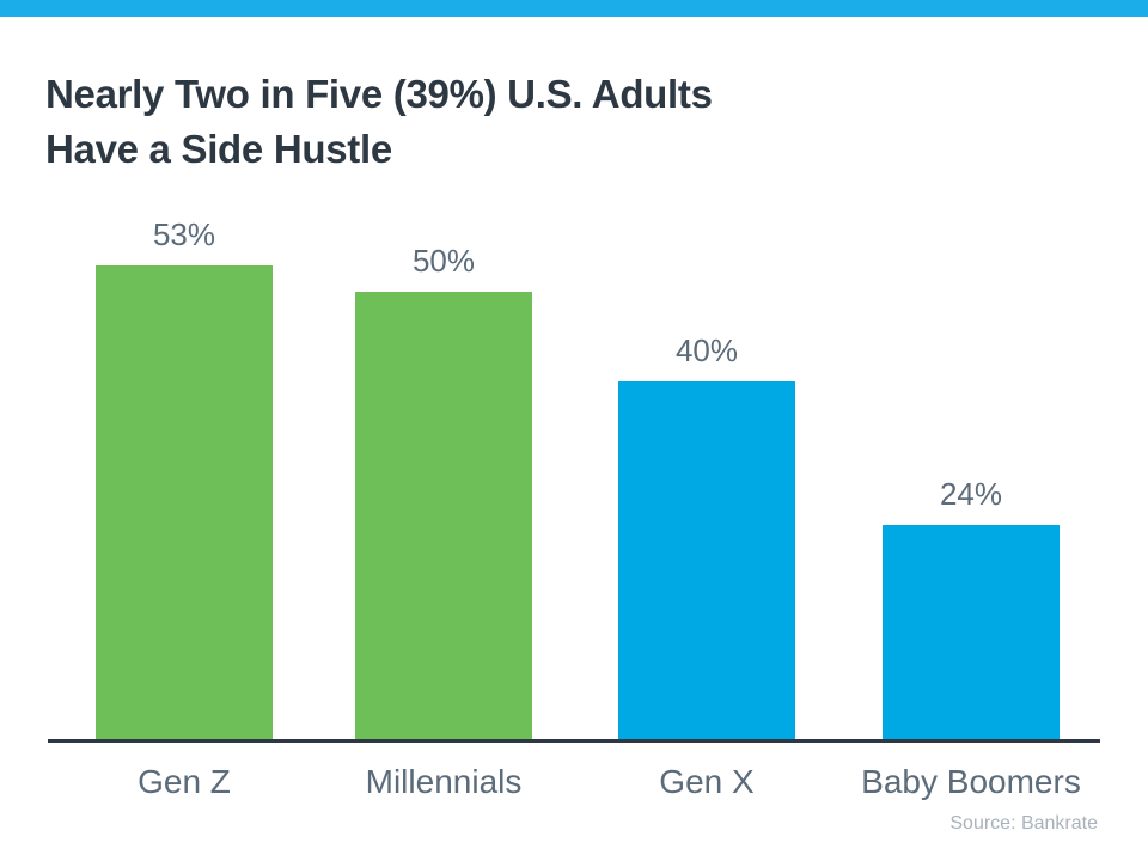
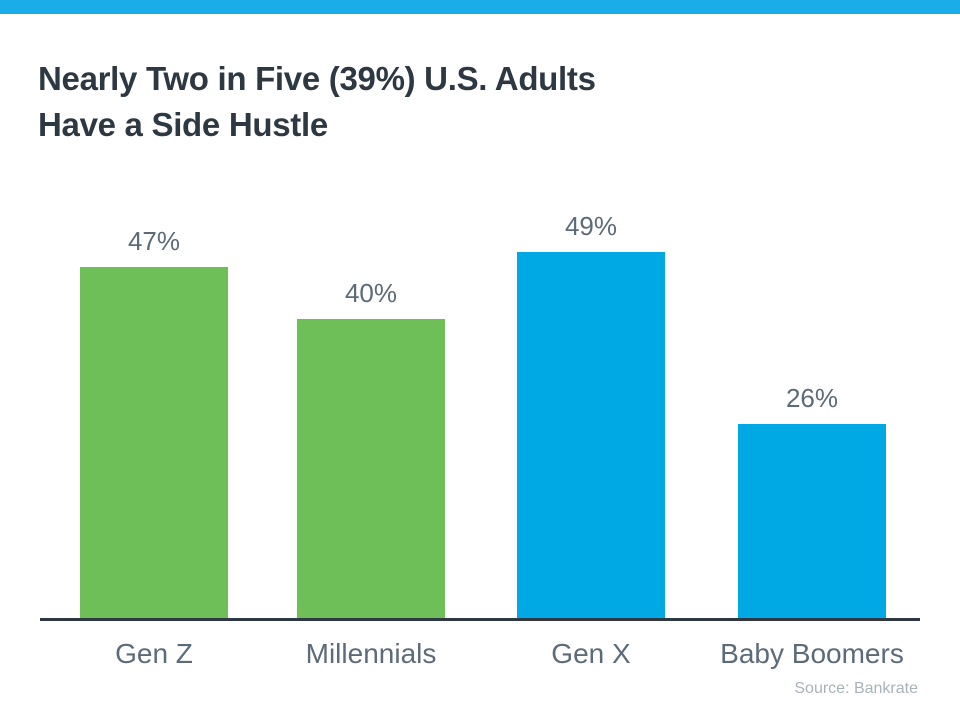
Gen Z: 53% -> 47%
Millennials: 50% -> 40%
Gen X: 40% -> 49%
Baby Boomers: 24% -> 26%
